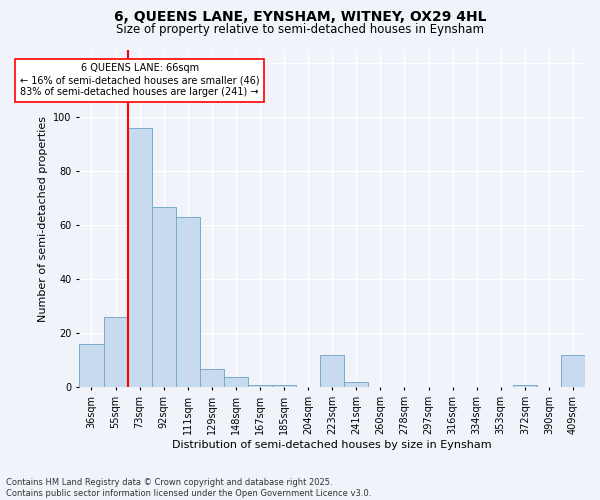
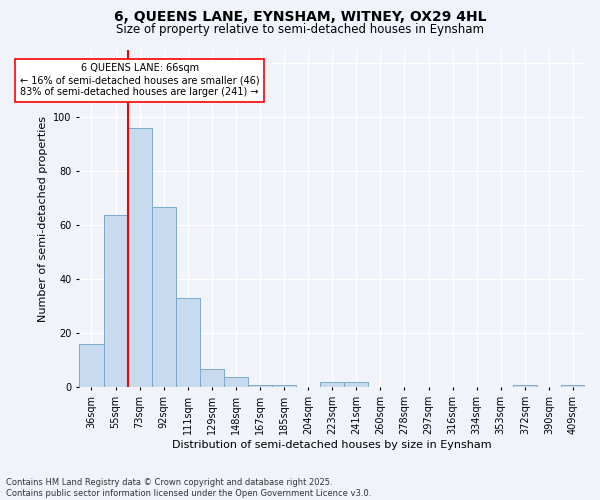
55sqm: 26 -> 64
111sqm: 63 -> 33
223sqm: 12 -> 2
409sqm: 12 -> 1
